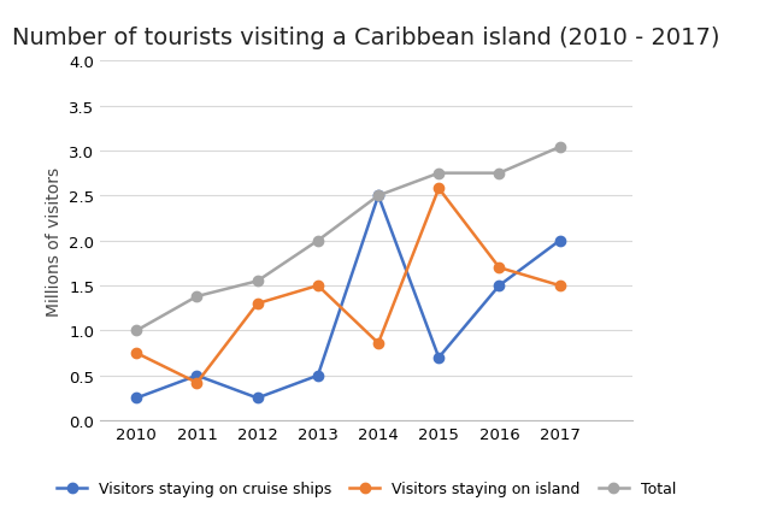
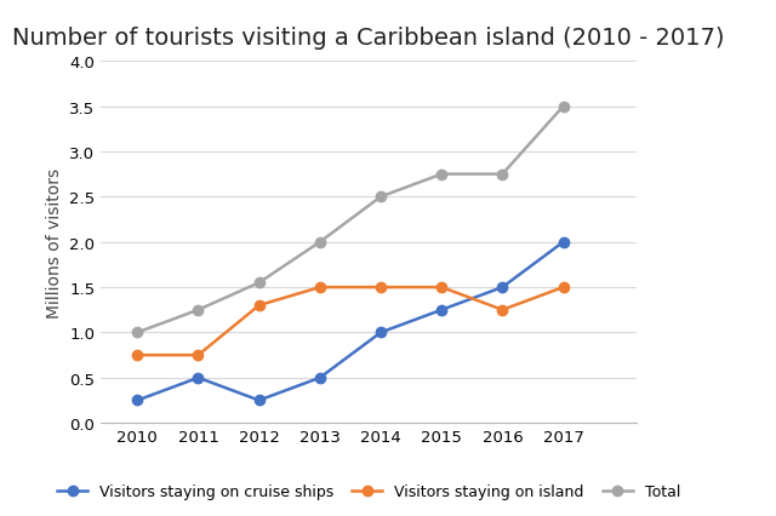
Visitors staying on island/2011: 0.42 -> 0.75
Total/2011: 1.38 -> 1.25
Visitors staying on cruise ships/2014: 2.50 -> 1.00
Visitors staying on island/2014: 0.86 -> 1.50
Visitors staying on cruise ships/2015: 0.70 -> 1.25
Visitors staying on island/2015: 2.58 -> 1.50
Visitors staying on island/2016: 1.70 -> 1.25
Total/2017: 3.04 -> 3.50
